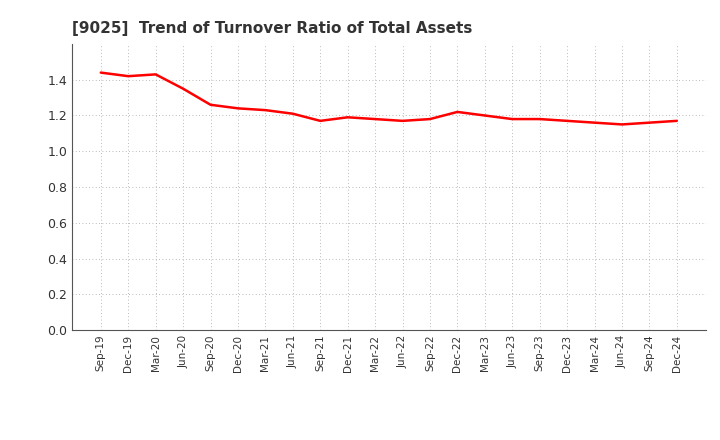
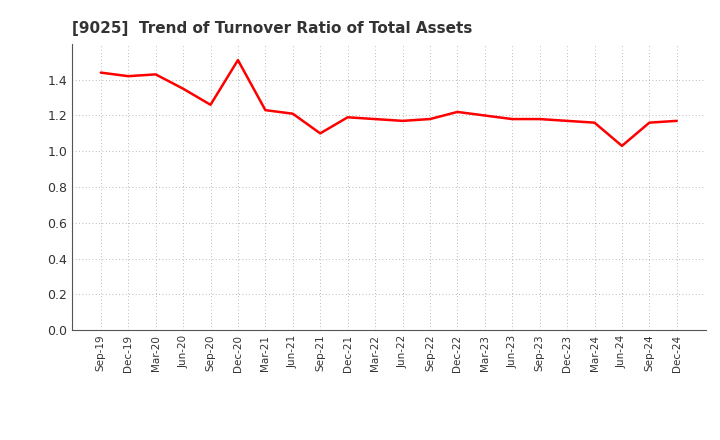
Dec-20: 1.24 -> 1.51
Sep-21: 1.17 -> 1.10
Jun-24: 1.15 -> 1.03
